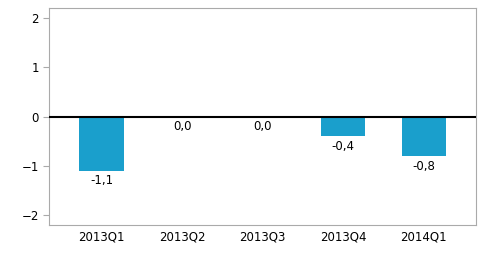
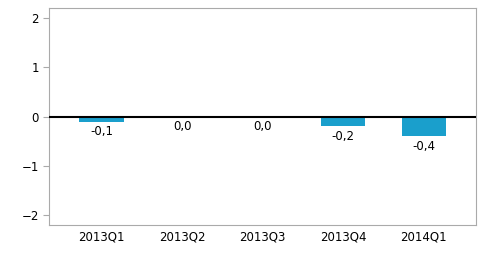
2013Q1: -1,1 -> -0,1
2013Q4: -0,4 -> -0,2
2014Q1: -0,8 -> -0,4
